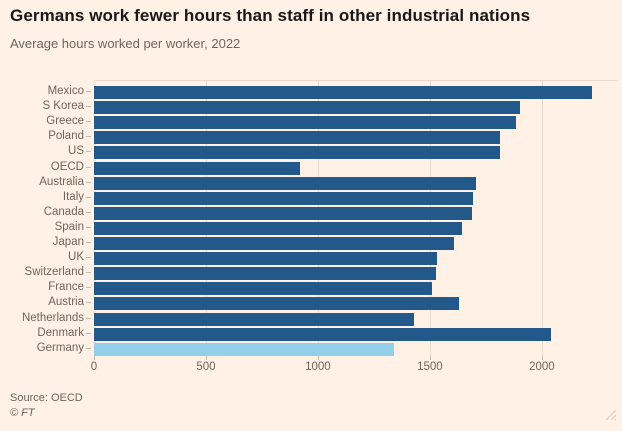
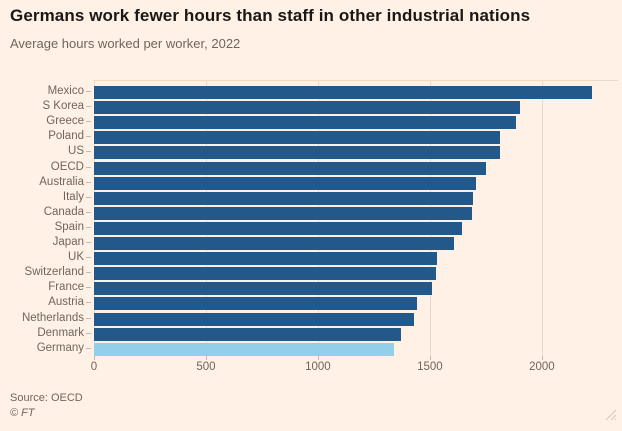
OECD: 920 -> 1750
Austria: 1630 -> 1440
Denmark: 2040 -> 1370
